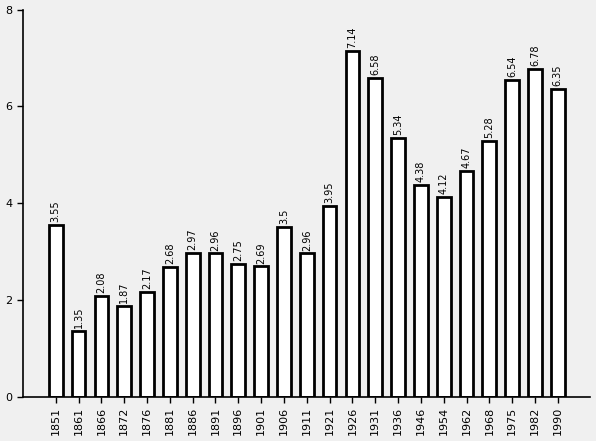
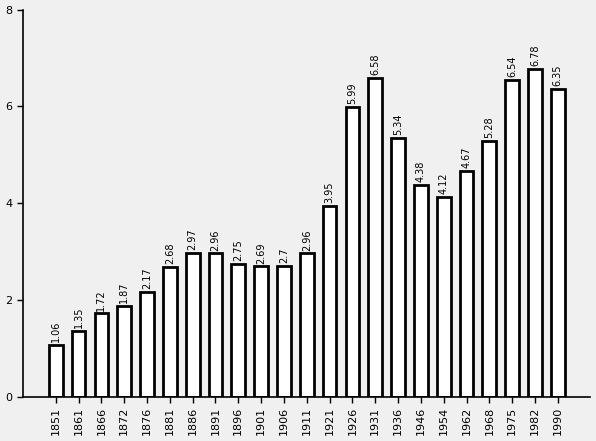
1851: 3.55 -> 1.06
1866: 2.08 -> 1.72
1906: 3.5 -> 2.7
1926: 7.14 -> 5.99
